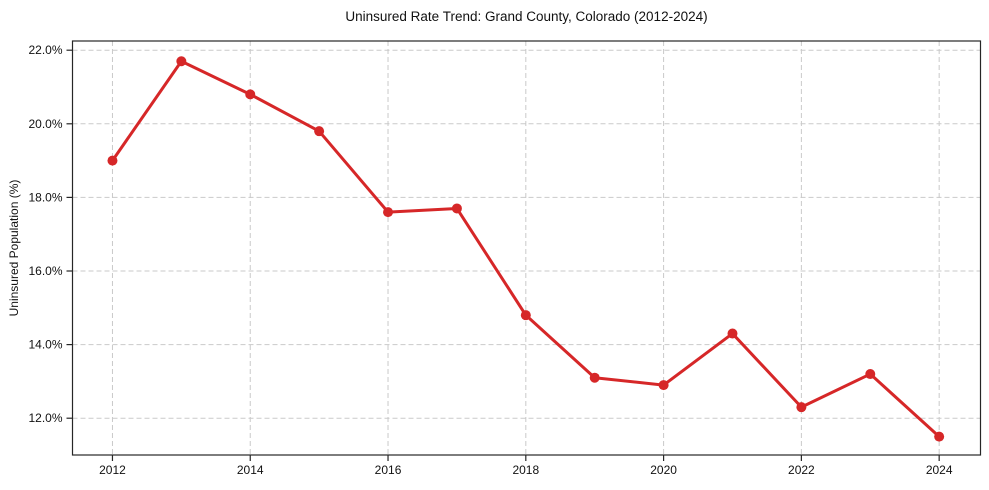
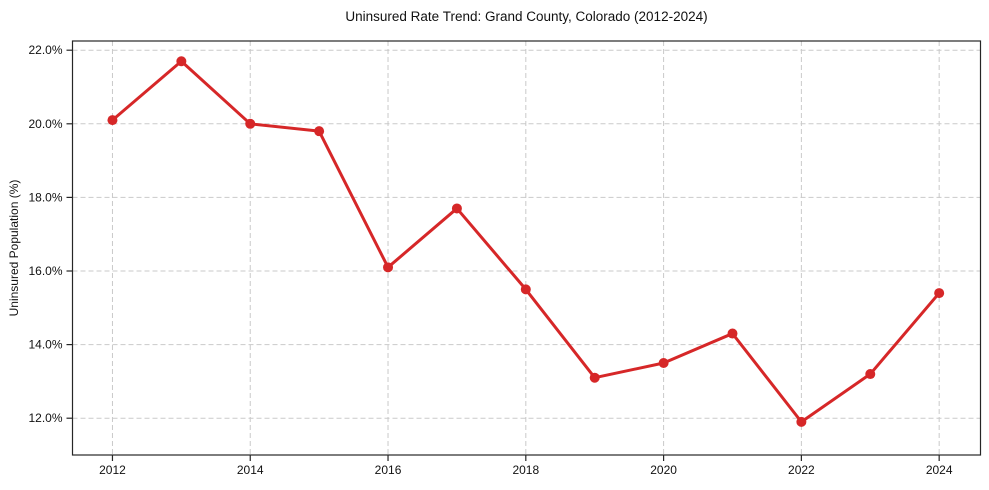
2012: 19.0% -> 20.1%
2014: 20.8% -> 20.0%
2016: 17.6% -> 16.1%
2018: 14.8% -> 15.5%
2020: 12.9% -> 13.5%
2022: 12.3% -> 11.9%
2024: 11.5% -> 15.4%
